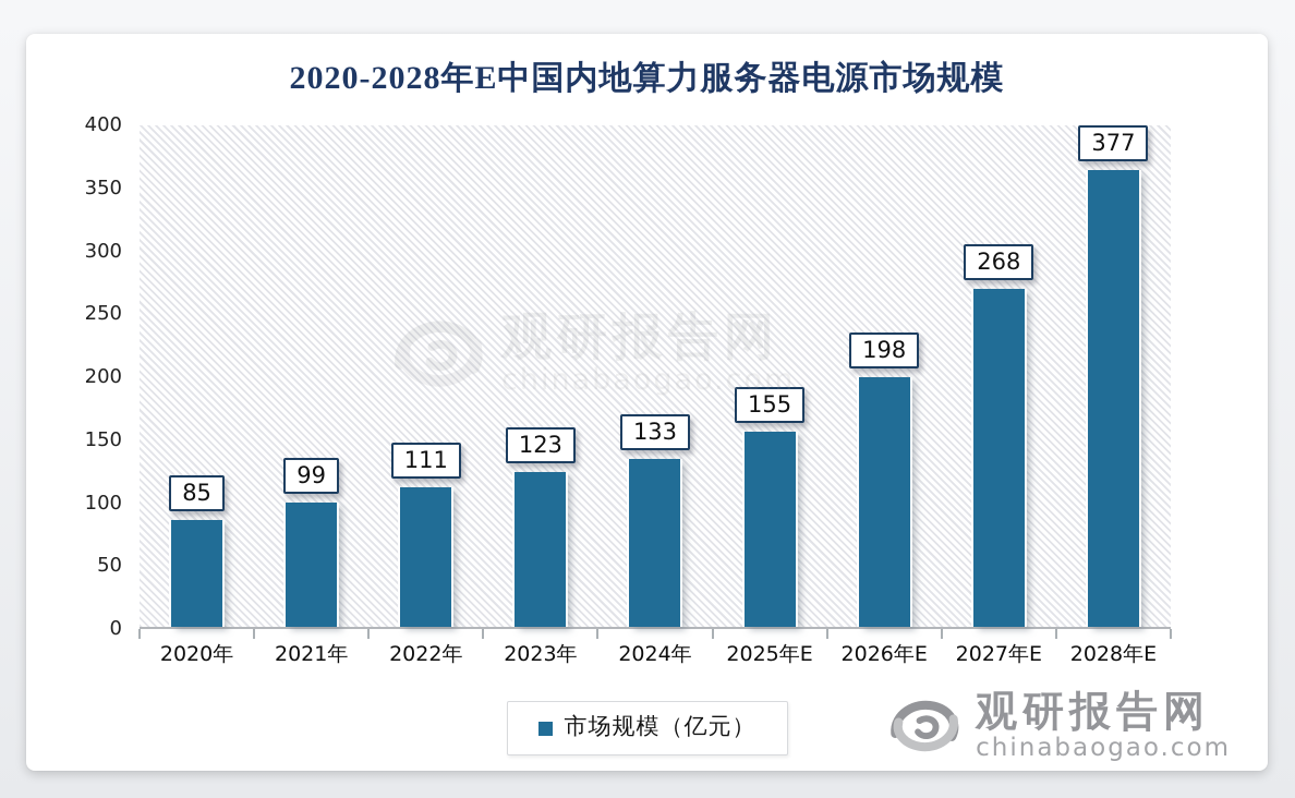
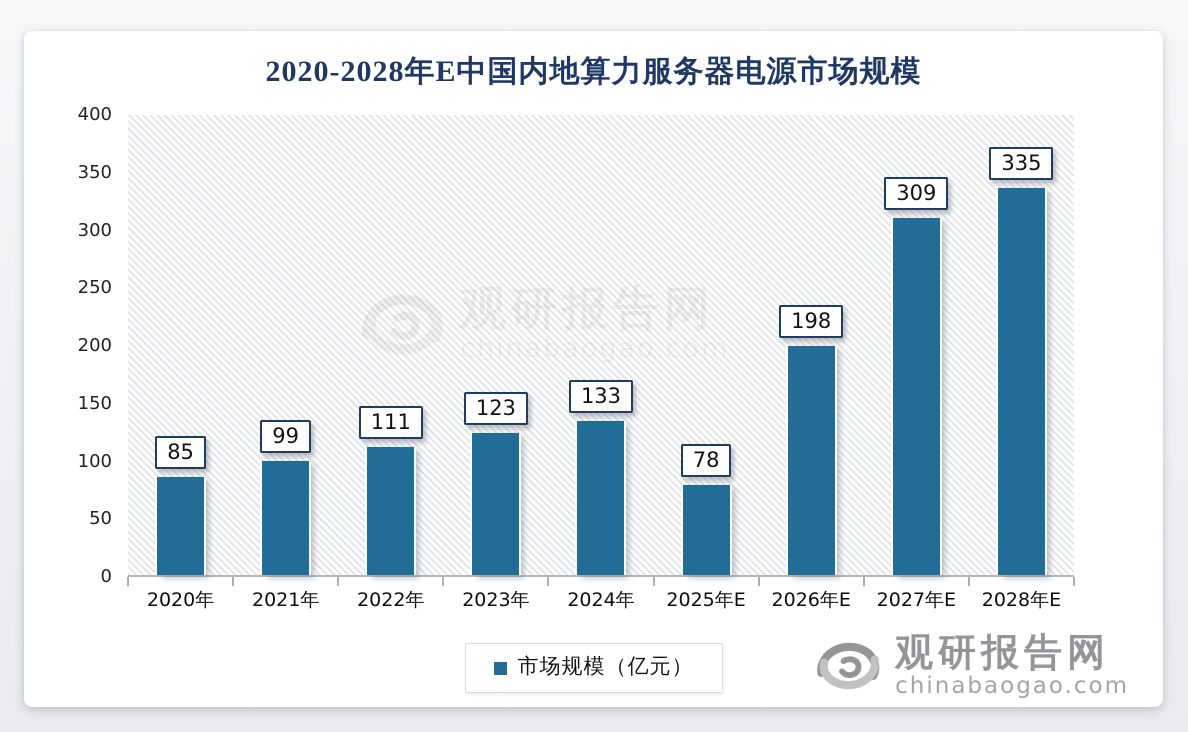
2025年E: 155 -> 78
2027年E: 268 -> 309
2028年E: 377 -> 335
